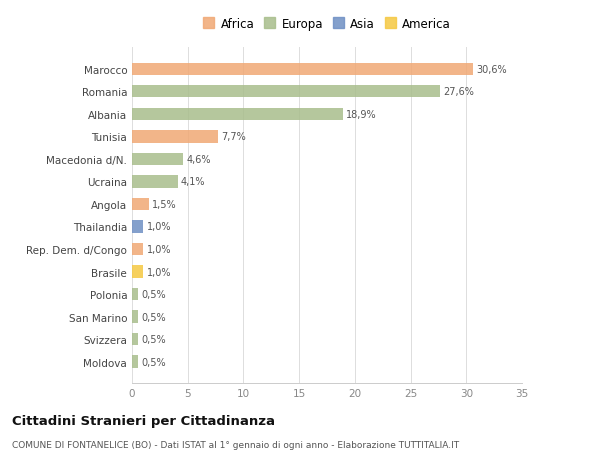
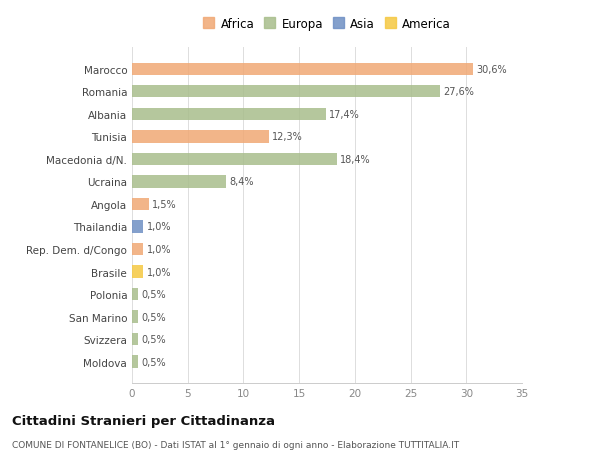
Albania: 18,9% -> 17,4%
Tunisia: 7,7% -> 12,3%
Macedonia d/N.: 4,6% -> 18,4%
Ucraina: 4,1% -> 8,4%
